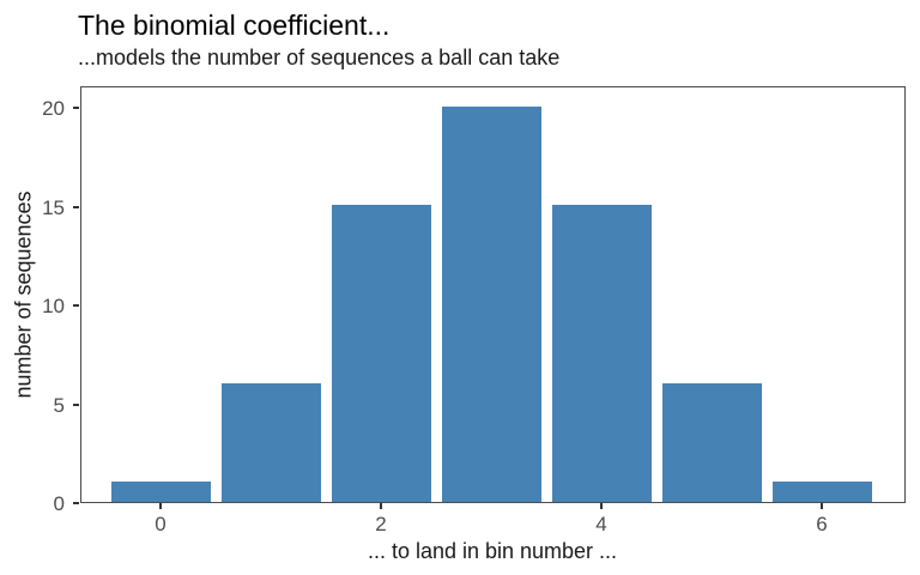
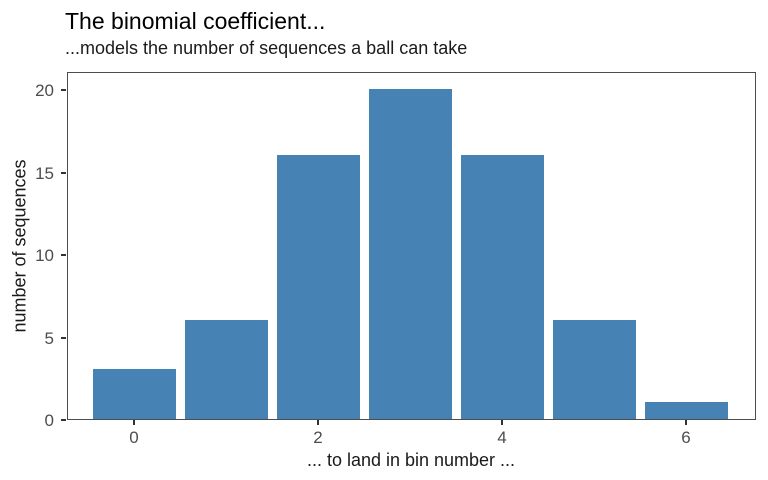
0: 1 -> 3
2: 15 -> 16
4: 15 -> 16
